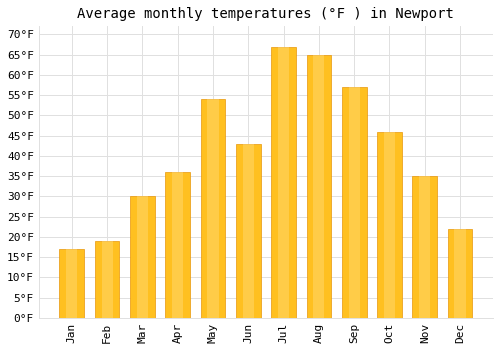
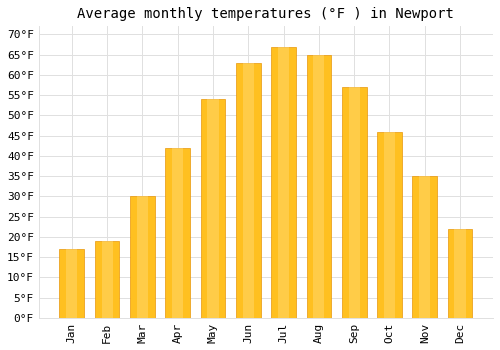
Apr: 36°F -> 42°F
Jun: 43°F -> 63°F
